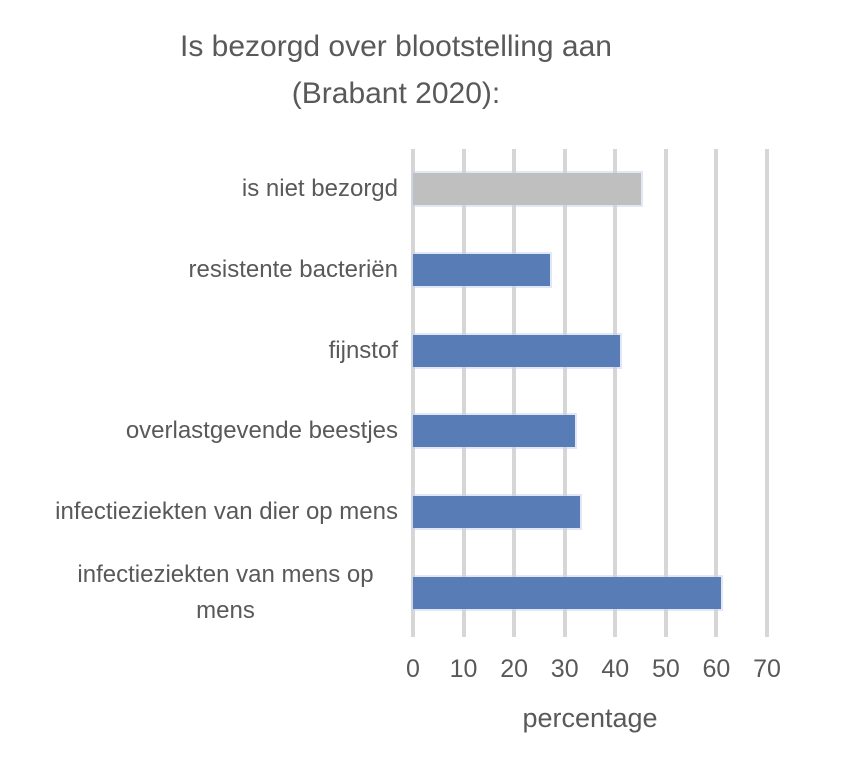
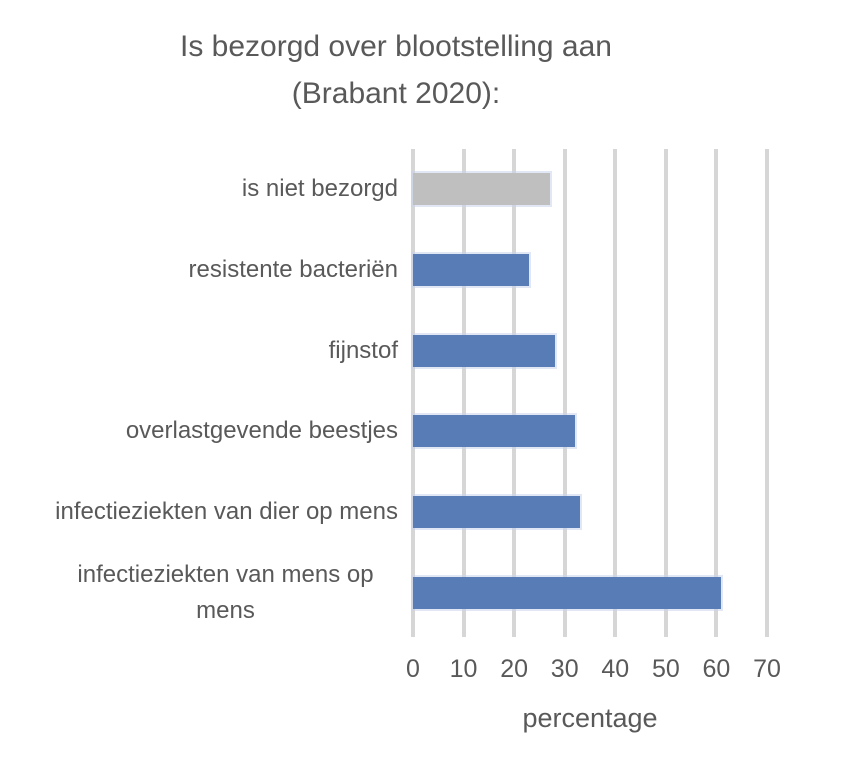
is niet bezorgd: 45 -> 27
resistente bacteriën: 27 -> 23
fijnstof: 41 -> 28
